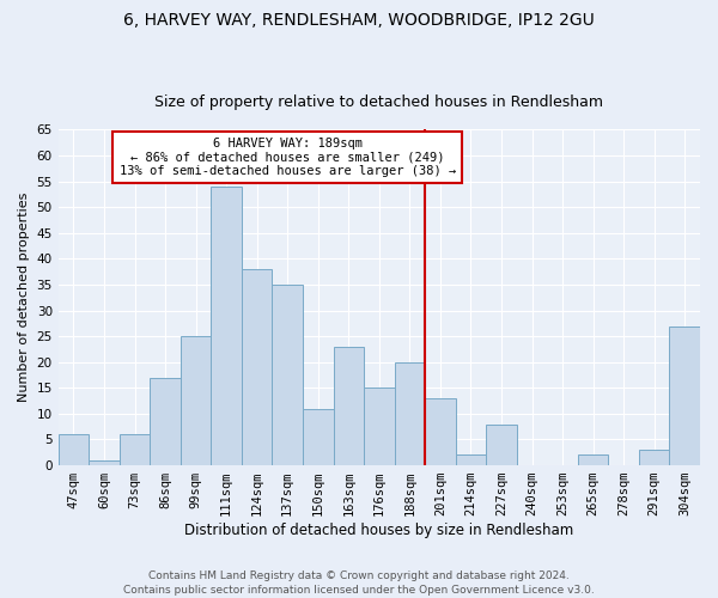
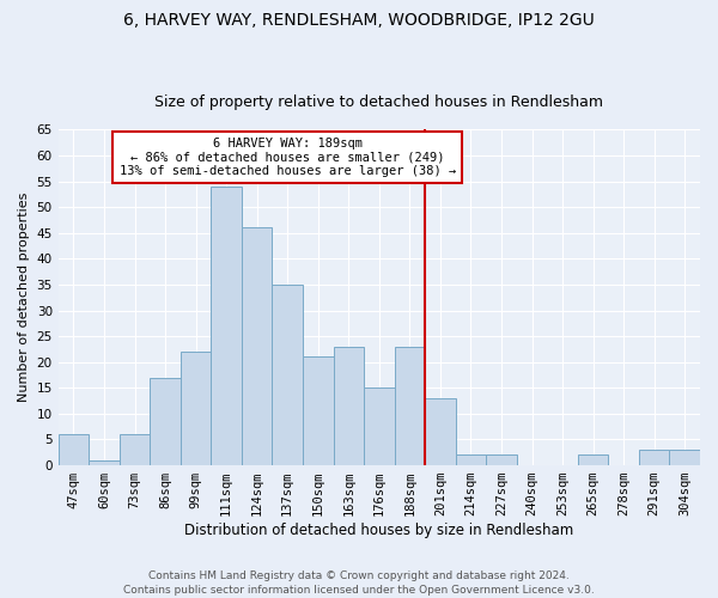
99sqm: 25 -> 22
124sqm: 38 -> 46
150sqm: 11 -> 21
188sqm: 20 -> 23
227sqm: 8 -> 2
304sqm: 27 -> 3
